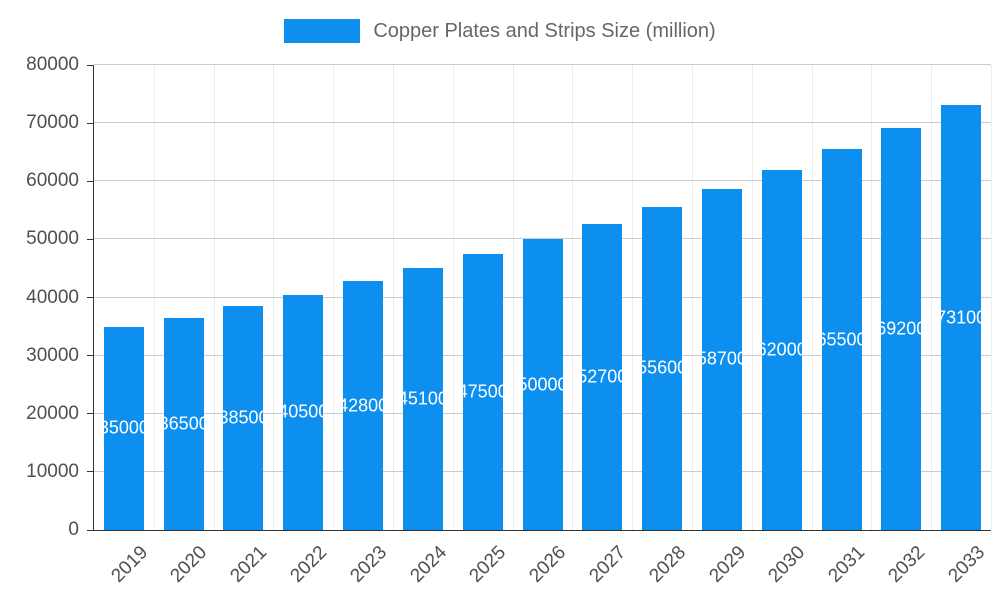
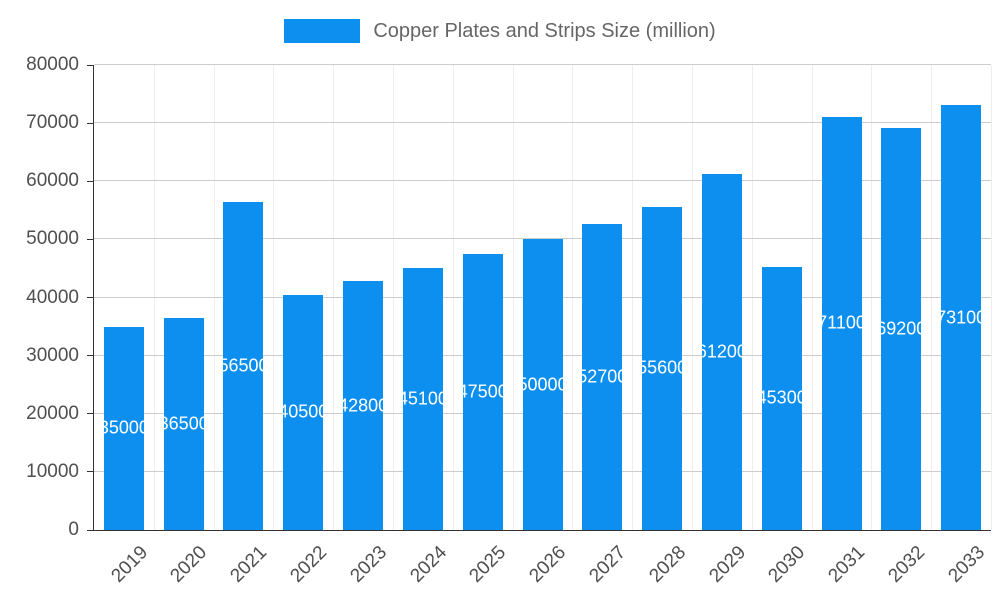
2021: 38500 -> 56500
2029: 58700 -> 61200
2030: 62000 -> 45300
2031: 65500 -> 71100
